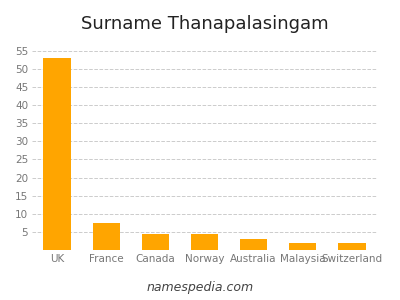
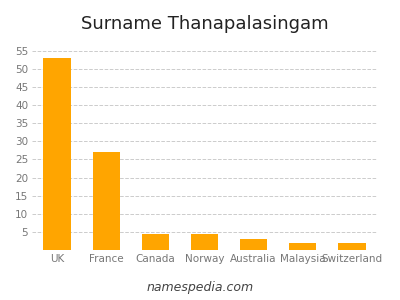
France: 7.5 -> 27.0
